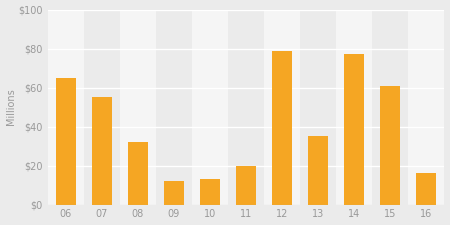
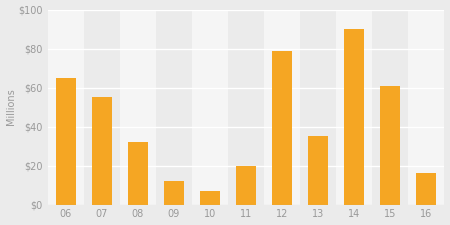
10: $13 -> $7
14: $77 -> $90
